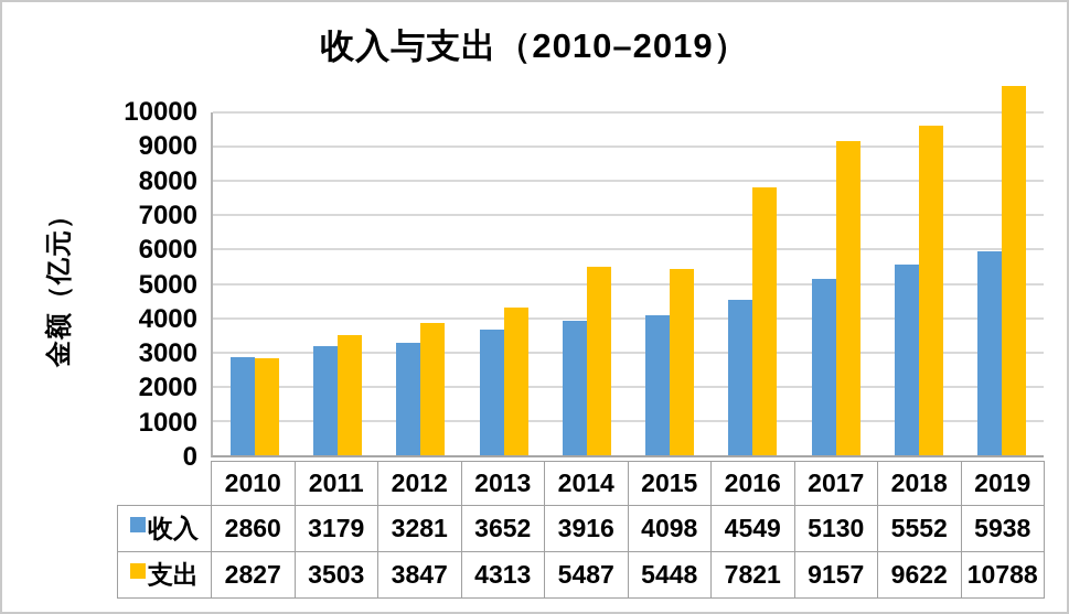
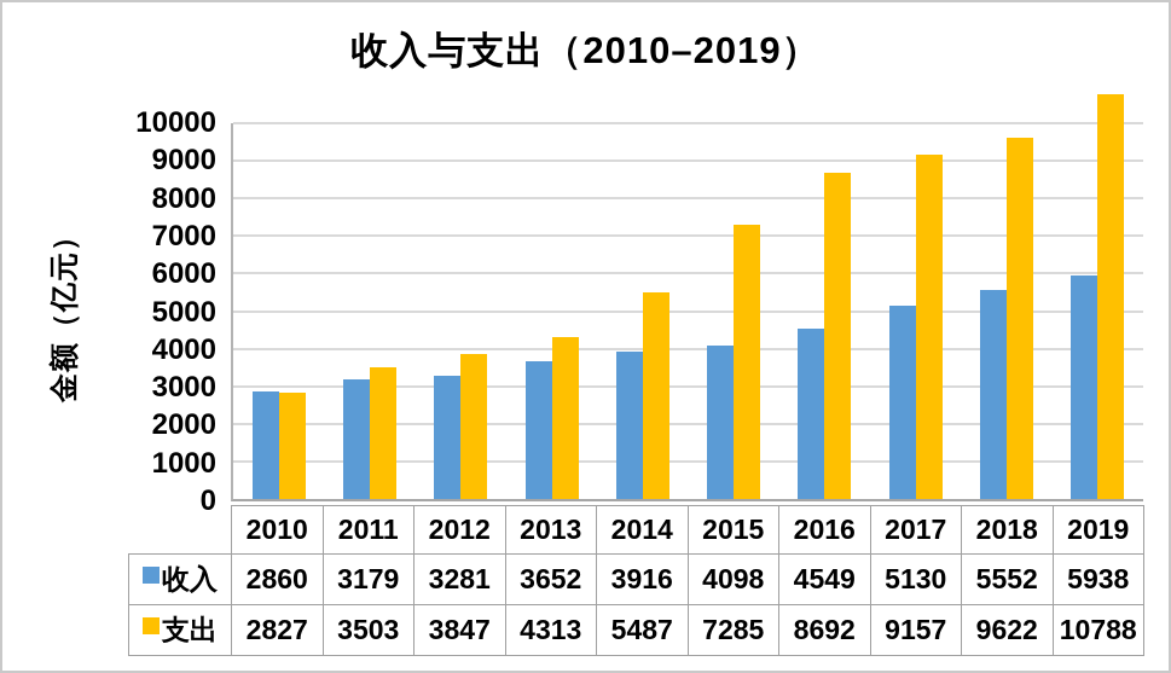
支出/2015: 5448 -> 7285
支出/2016: 7821 -> 8692
